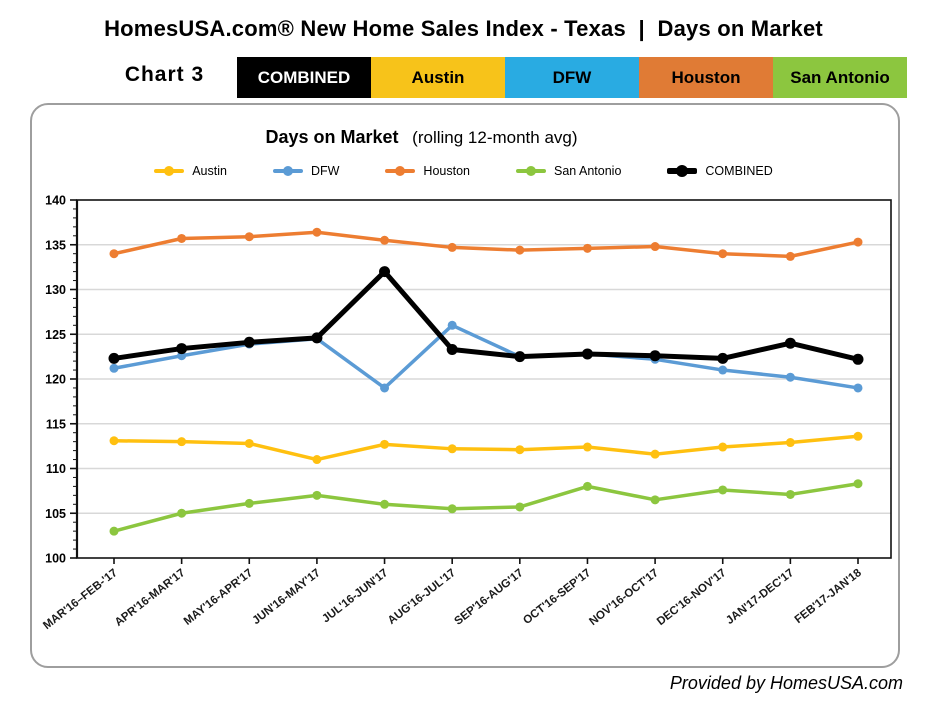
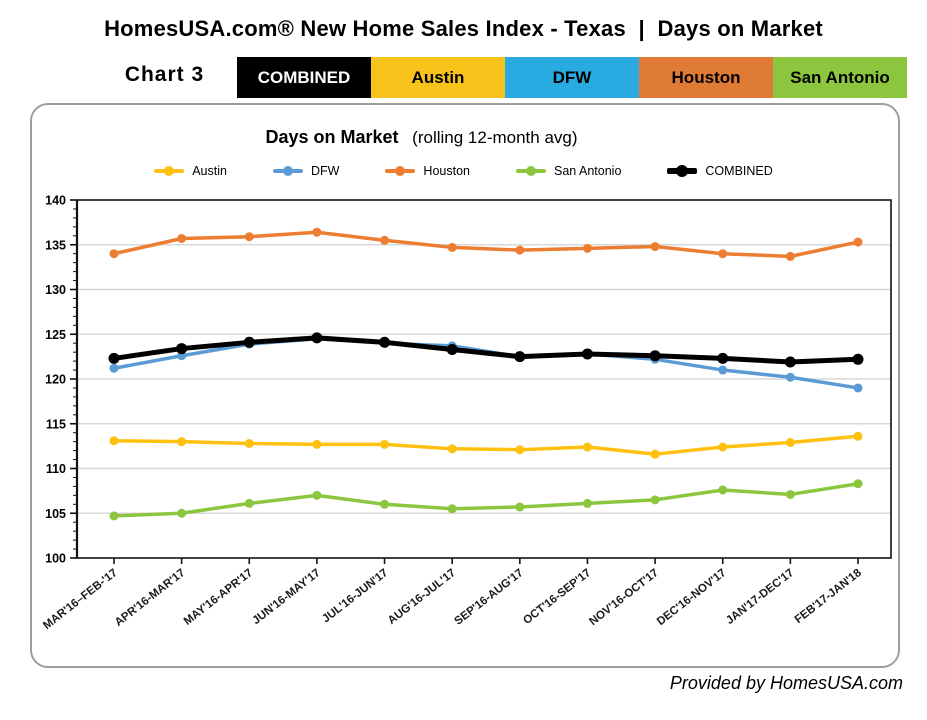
San Antonio/MAR'16–FEB-'17: 103 -> 105
Austin/JUN'16-MAY'17: 111 -> 113
DFW/JUL'16-JUN'17: 119 -> 124
COMBINED/JUL'16-JUN'17: 132 -> 124
DFW/AUG'16-JUL'17: 126 -> 124
San Antonio/OCT'16-SEP'17: 108 -> 106
COMBINED/JAN'17-DEC'17: 124 -> 122
